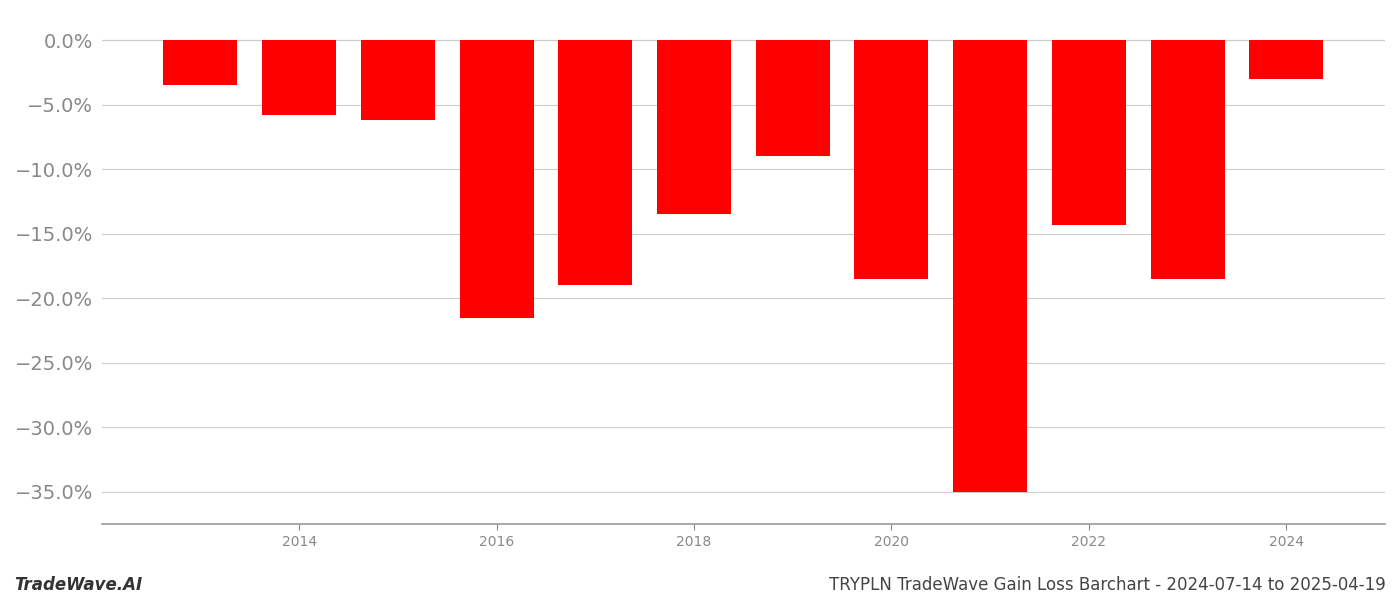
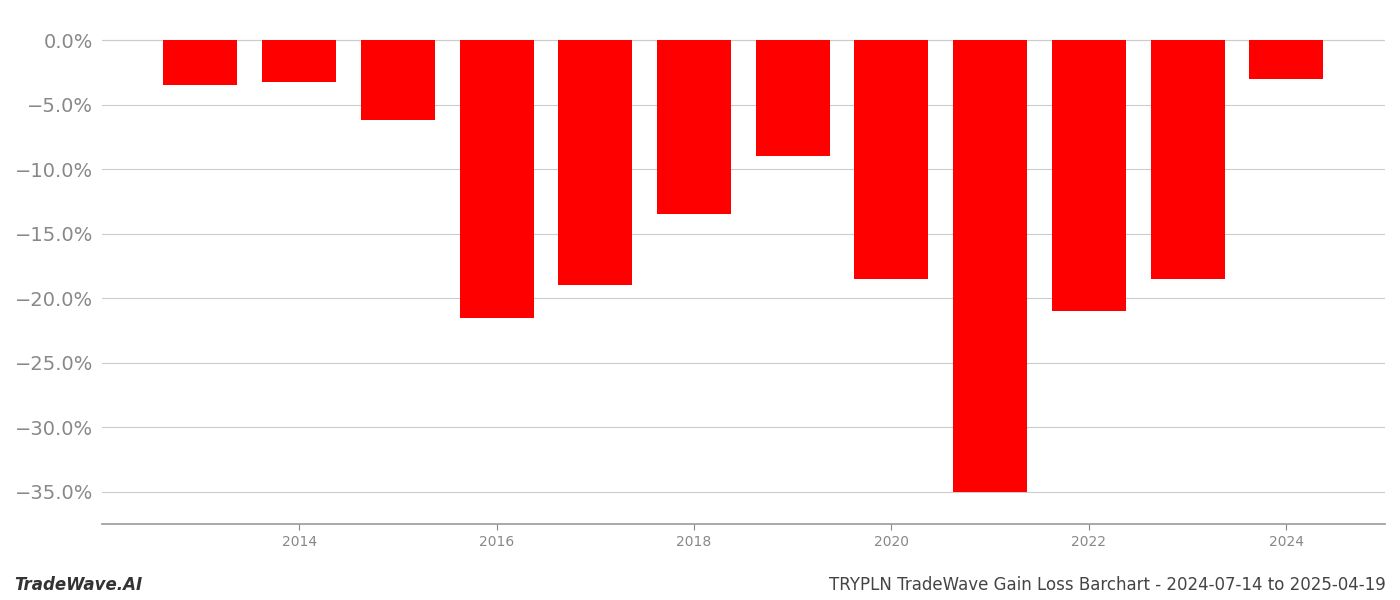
2014: -5.8% -> -3.2%
2022: -14.3% -> -21.0%
